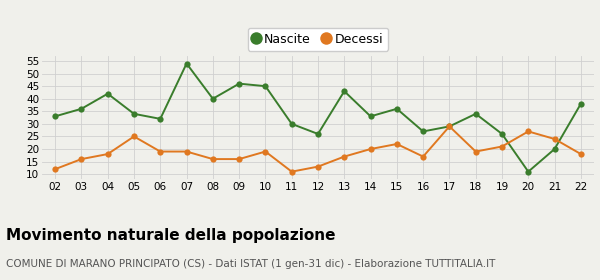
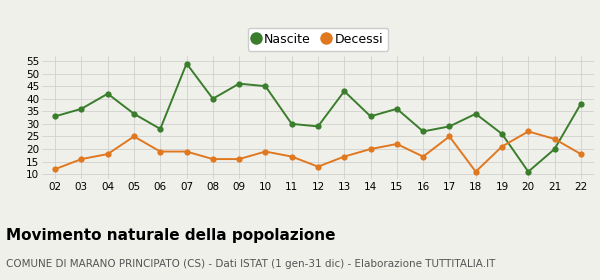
Nascite/06: 32 -> 28
Decessi/11: 11 -> 17
Nascite/12: 26 -> 29
Decessi/17: 29 -> 25
Decessi/18: 19 -> 11
